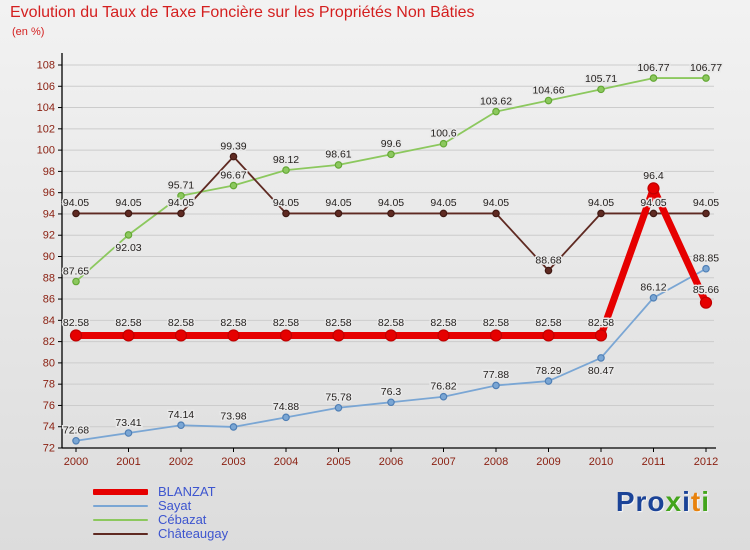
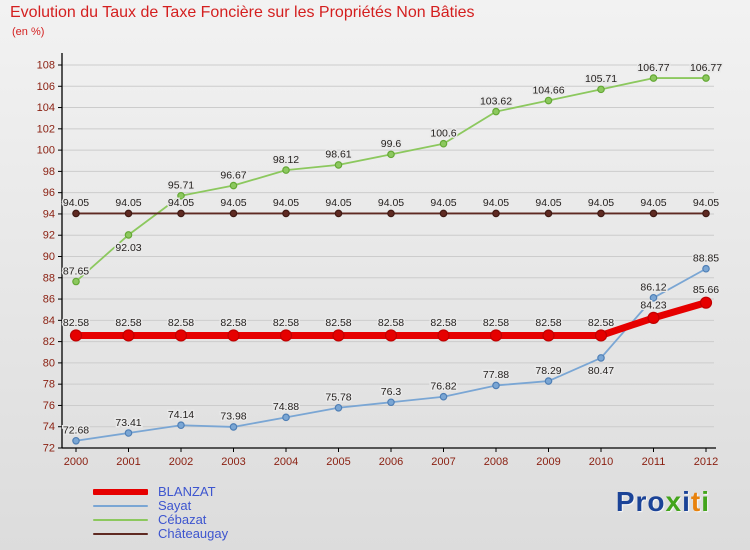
Châteaugay/2003: 99.39 -> 94.05
Châteaugay/2009: 88.68 -> 94.05
BLANZAT/2011: 96.4 -> 84.23
